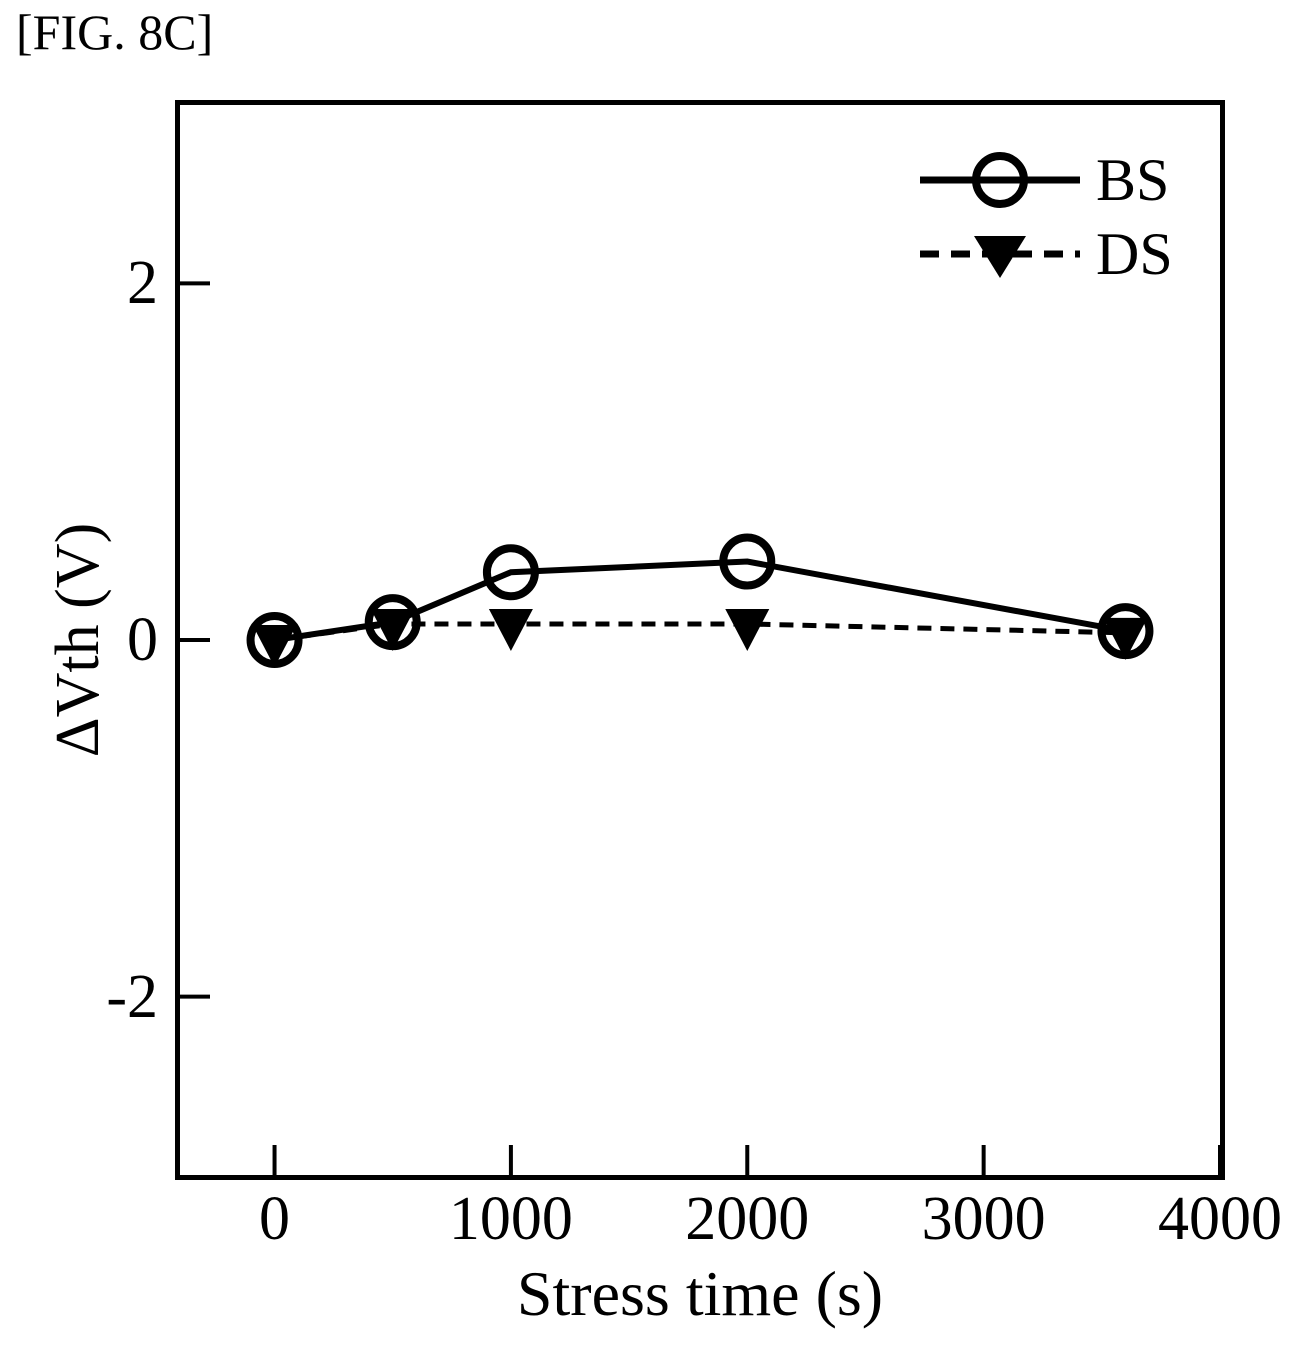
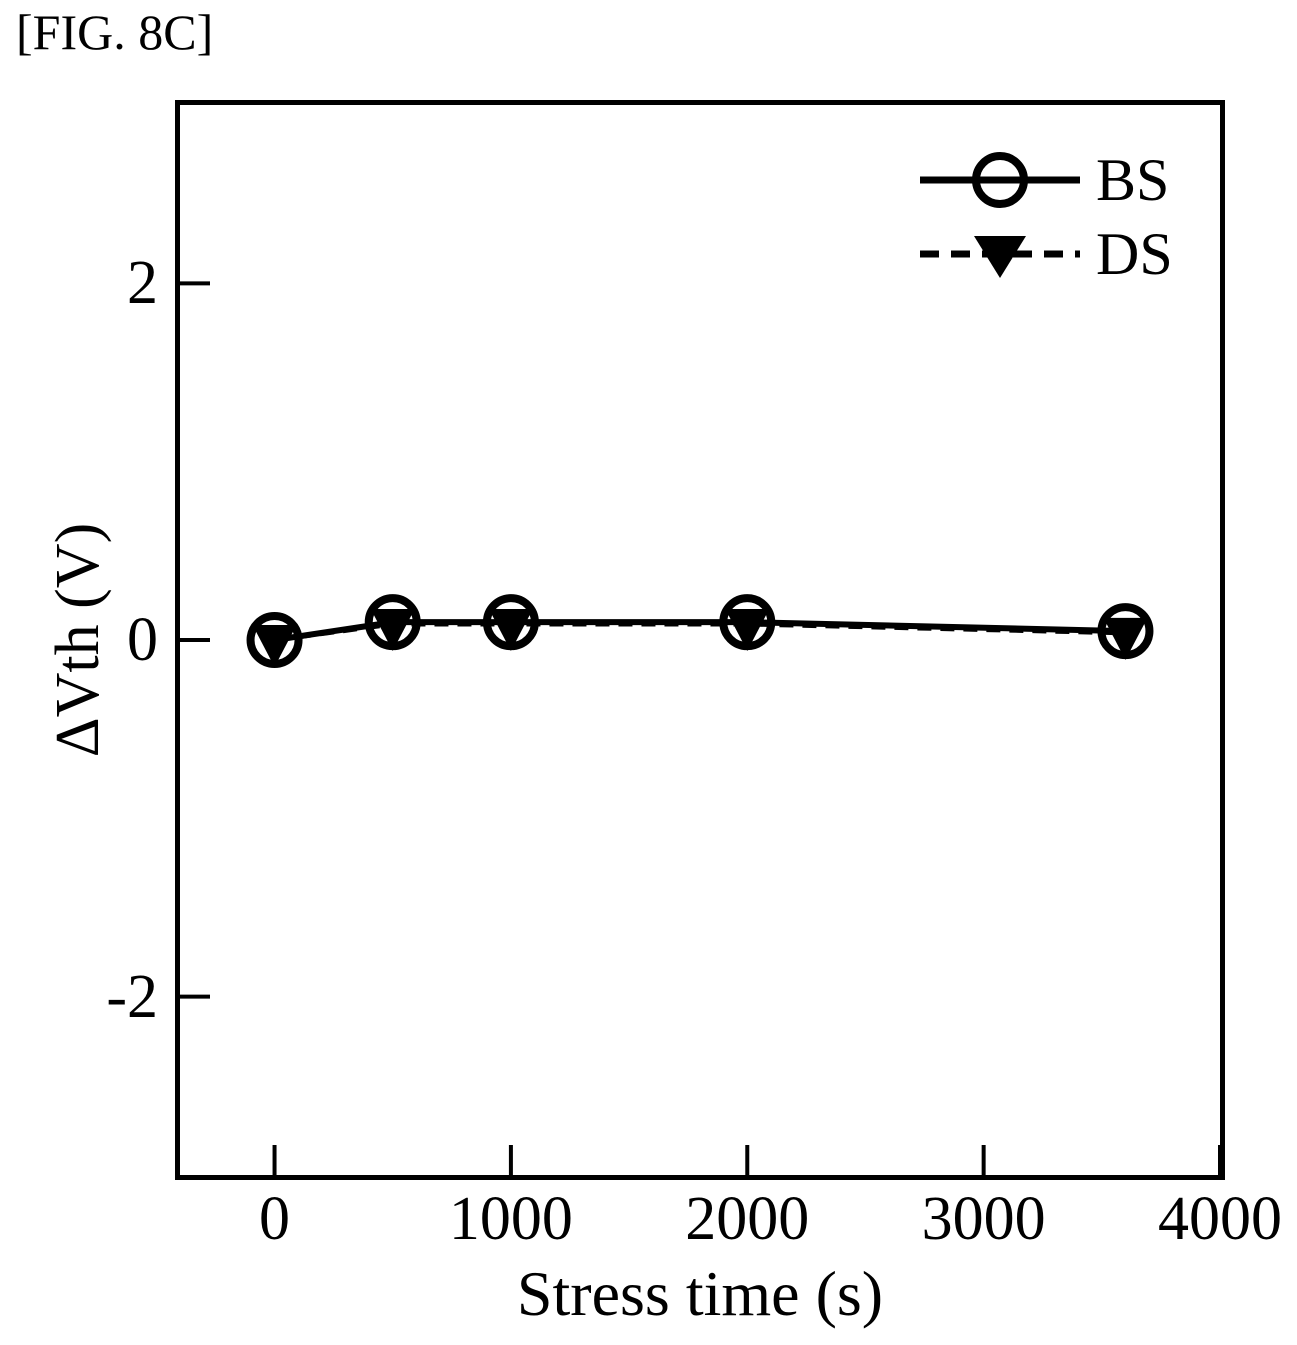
BS/1000: 0.38 -> 0.10
BS/2000: 0.44 -> 0.10
